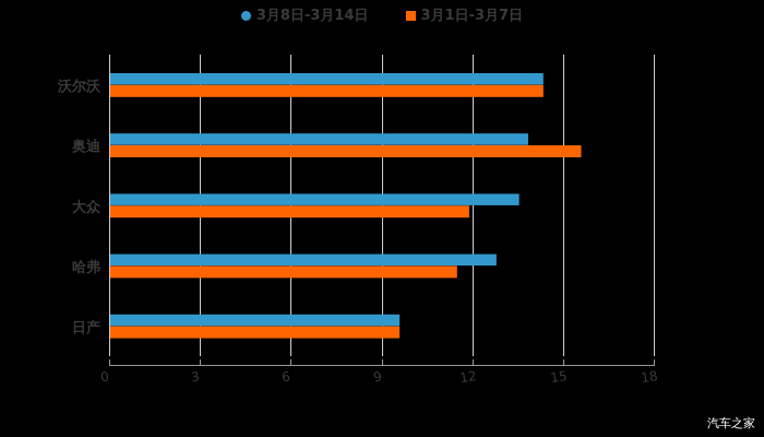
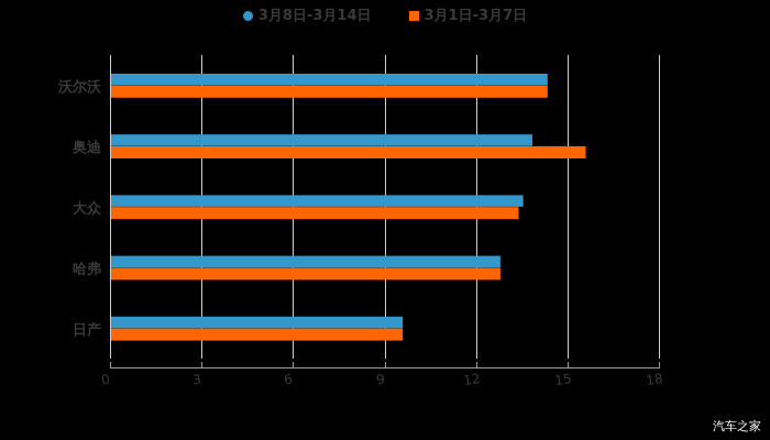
3月1日-3月7日/大众: 11.9 -> 13.4
3月1日-3月7日/哈弗: 11.5 -> 12.8
